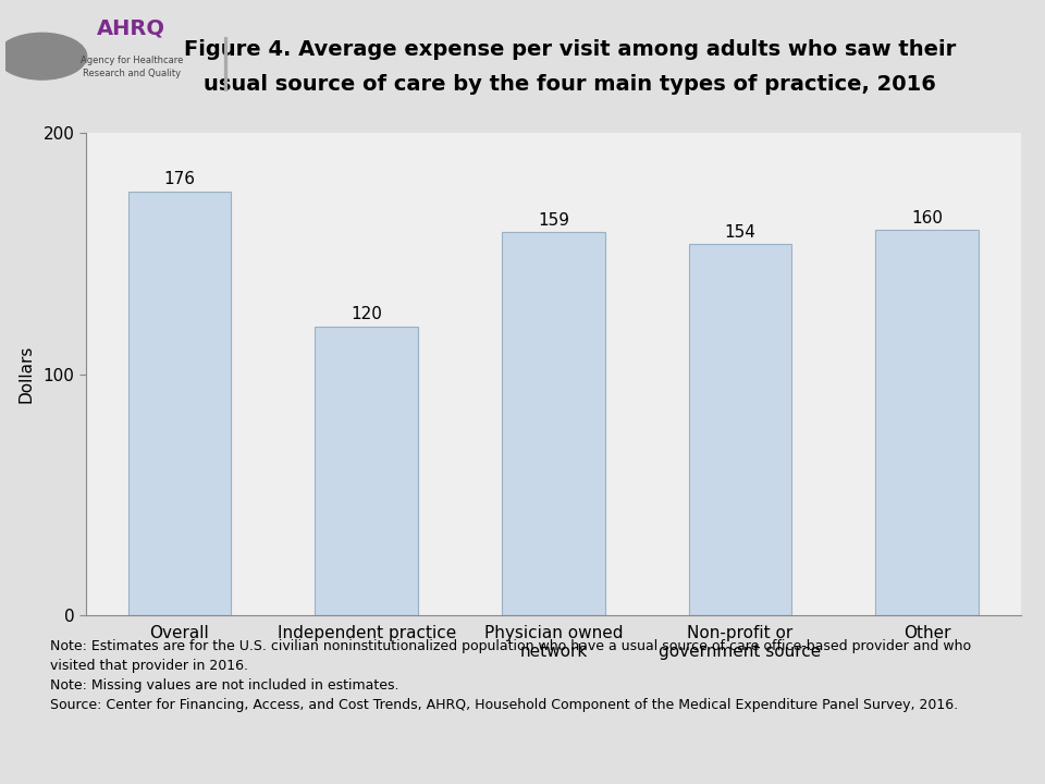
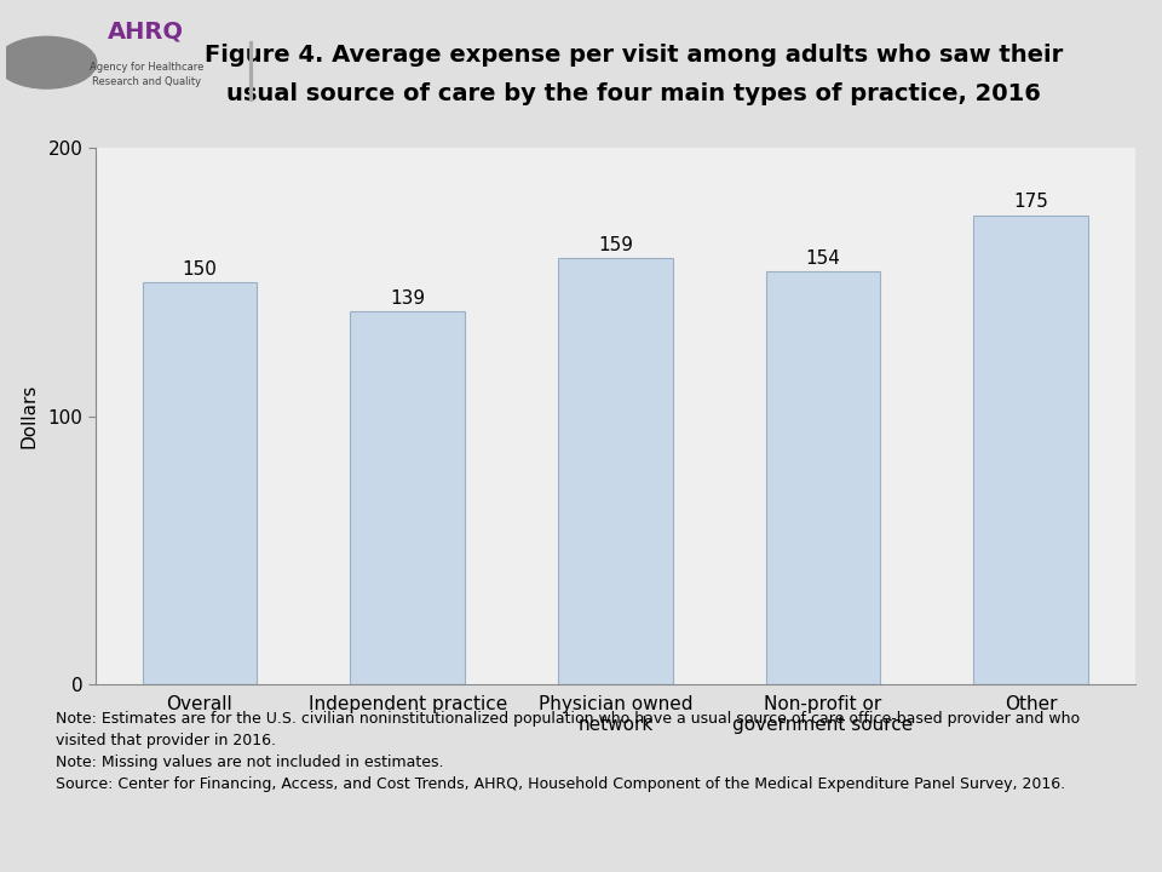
Overall: 176 -> 150
Independent practice: 120 -> 139
Other: 160 -> 175
